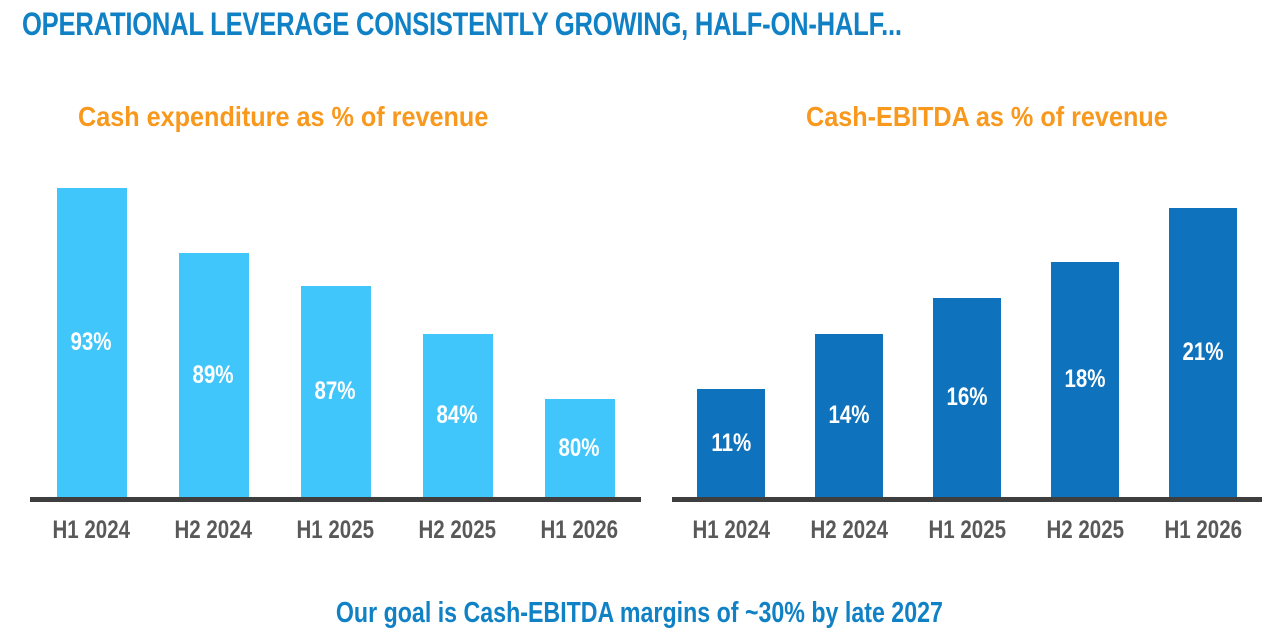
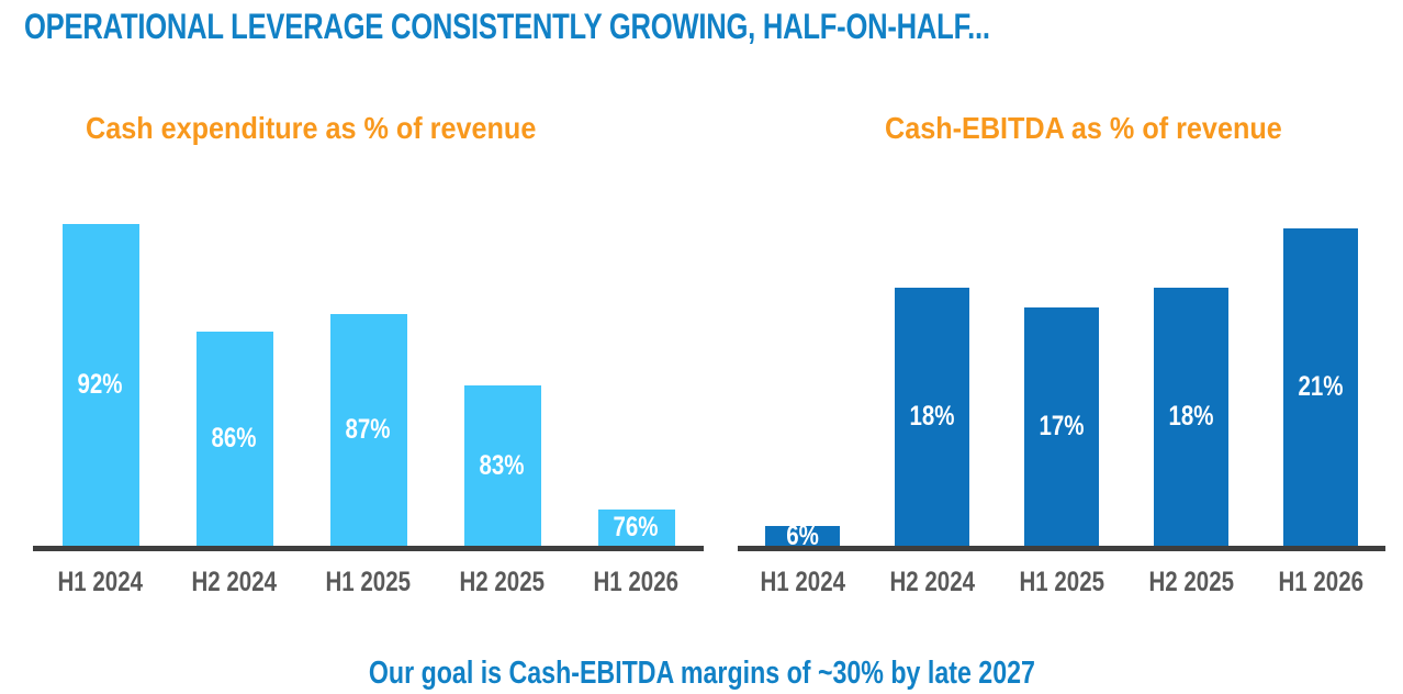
Cash expenditure as % of revenue/H1 2024: 93% -> 92%
Cash expenditure as % of revenue/H2 2024: 89% -> 86%
Cash expenditure as % of revenue/H2 2025: 84% -> 83%
Cash expenditure as % of revenue/H1 2026: 80% -> 76%
Cash-EBITDA as % of revenue/H1 2024: 11% -> 6%
Cash-EBITDA as % of revenue/H2 2024: 14% -> 18%
Cash-EBITDA as % of revenue/H1 2025: 16% -> 17%
